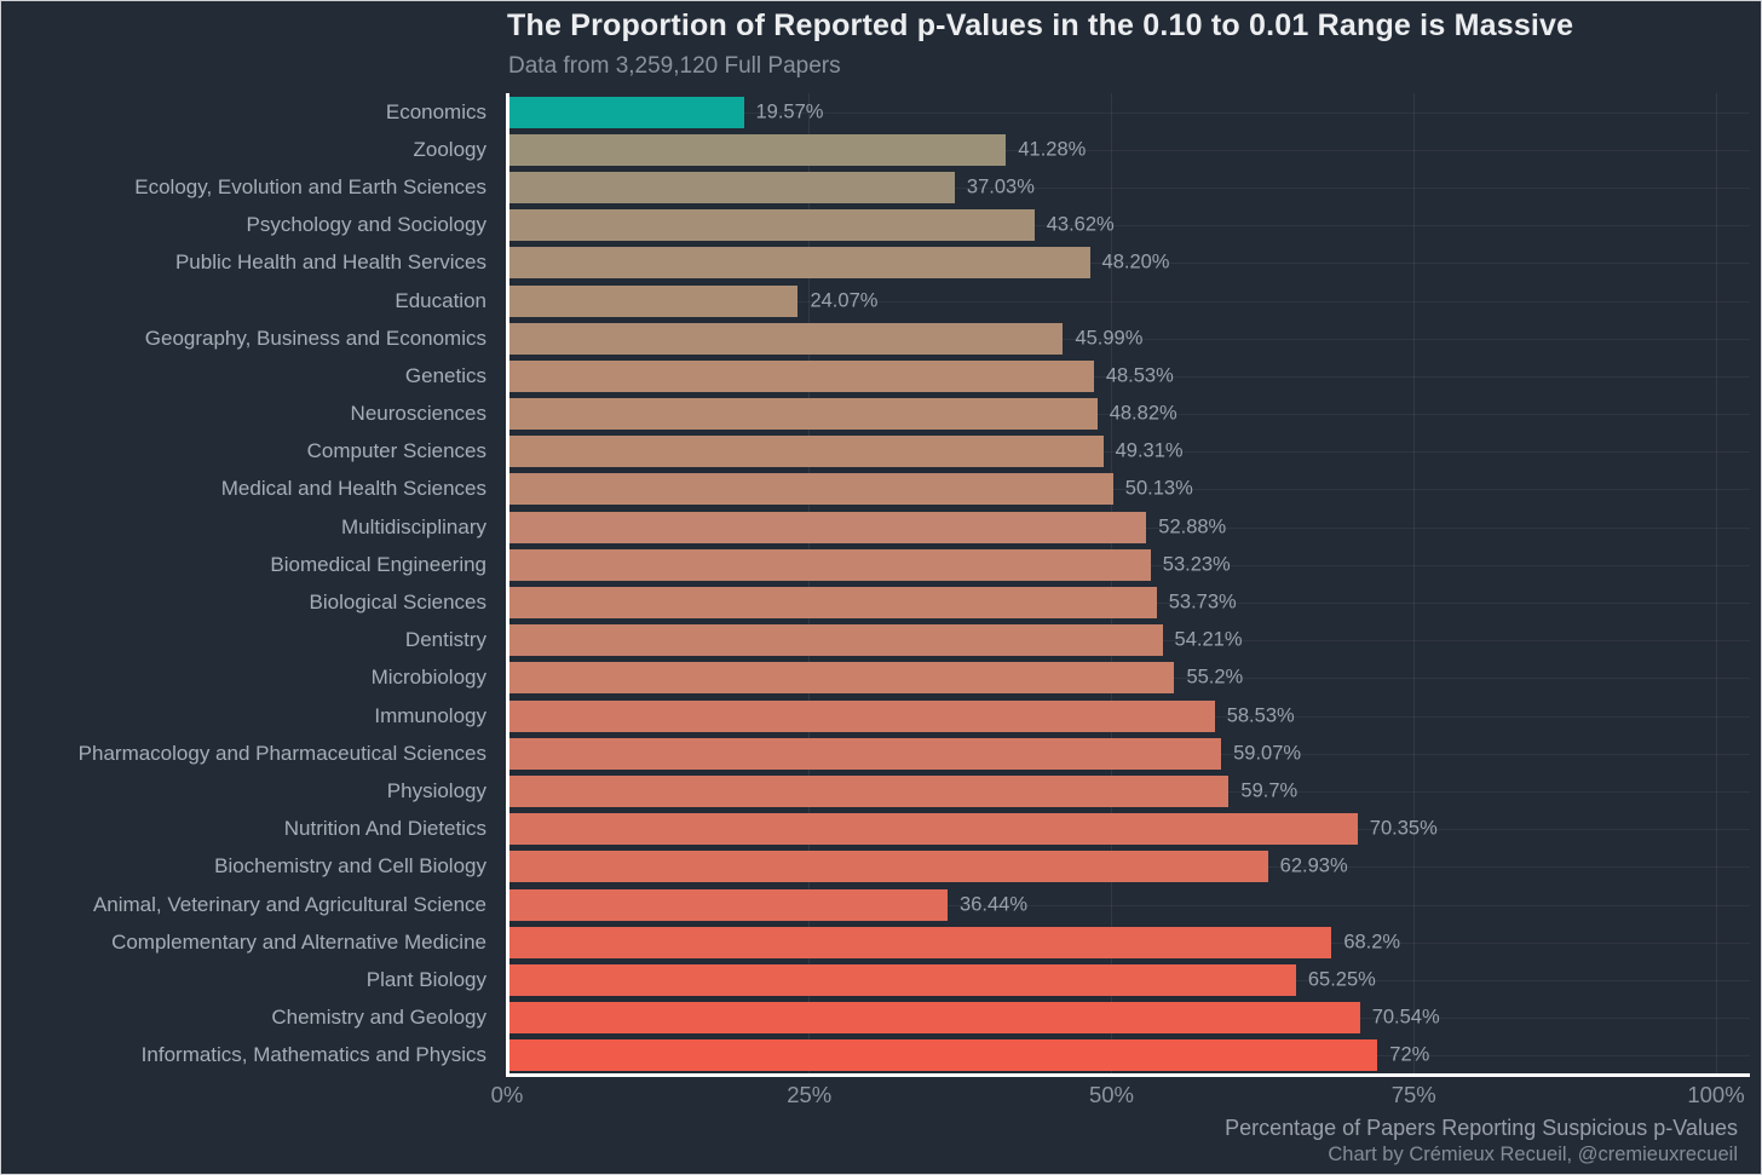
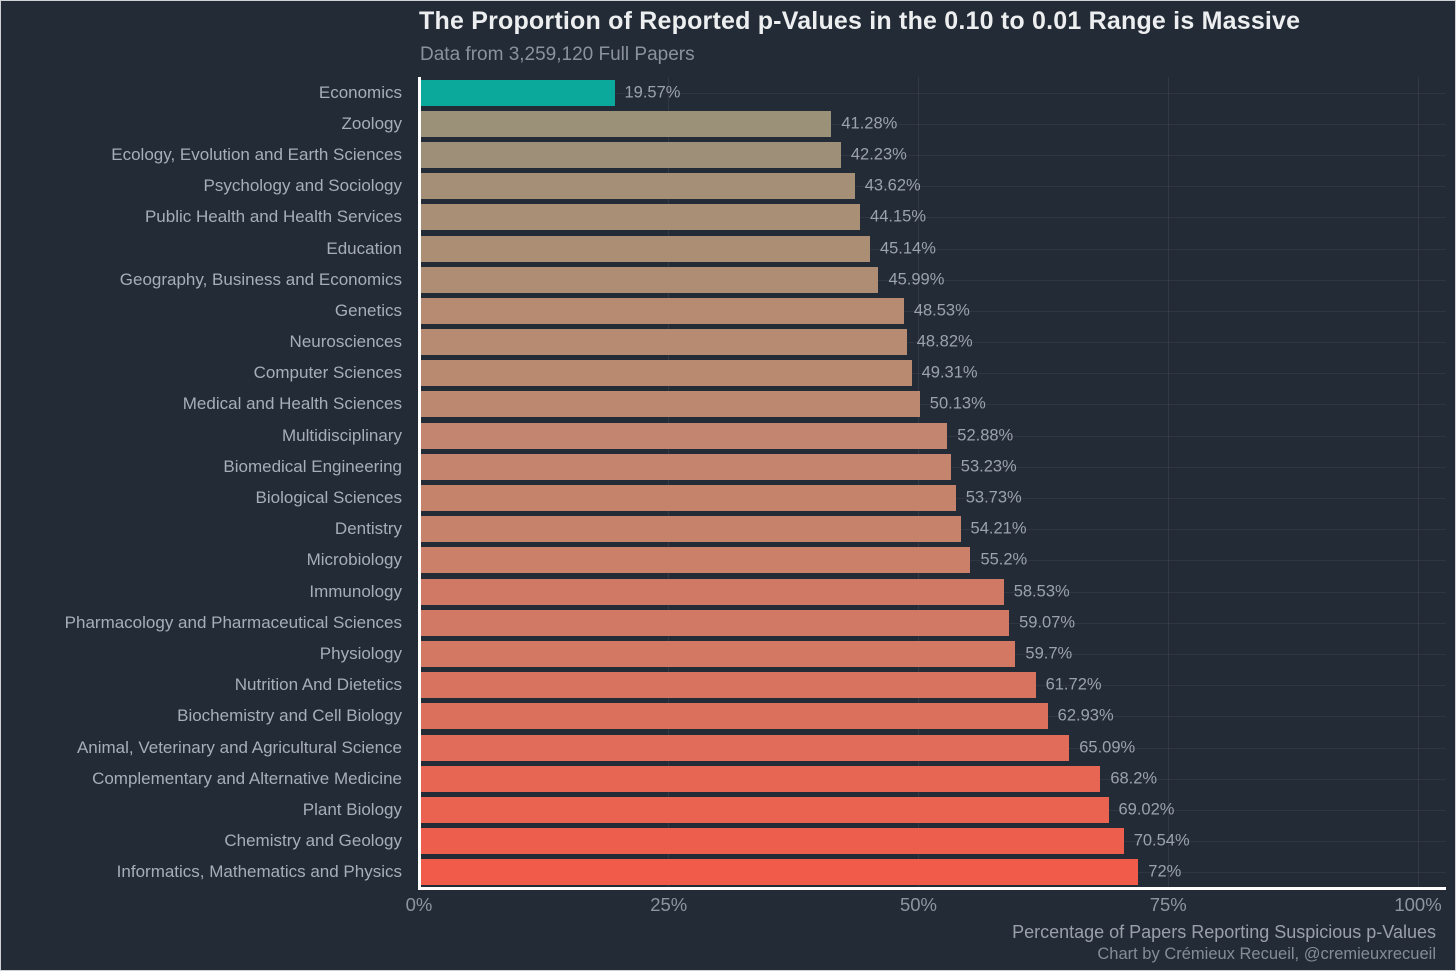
Ecology, Evolution and Earth Sciences: 37.03% -> 42.23%
Public Health and Health Services: 48.20% -> 44.15%
Education: 24.07% -> 45.14%
Nutrition And Dietetics: 70.35% -> 61.72%
Animal, Veterinary and Agricultural Science: 36.44% -> 65.09%
Plant Biology: 65.25% -> 69.02%
